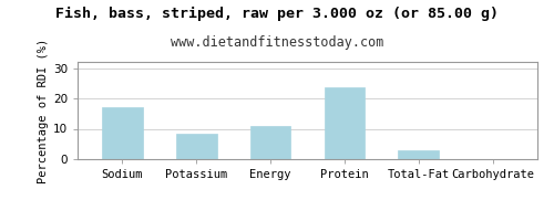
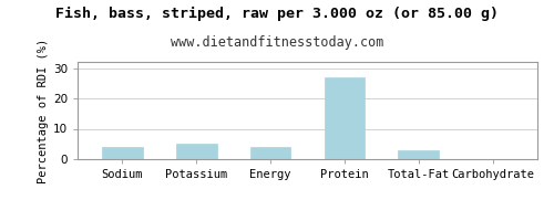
Sodium: 17.0 -> 4.0
Potassium: 8.5 -> 5.2
Energy: 11.0 -> 4.0
Protein: 23.5 -> 27.0
